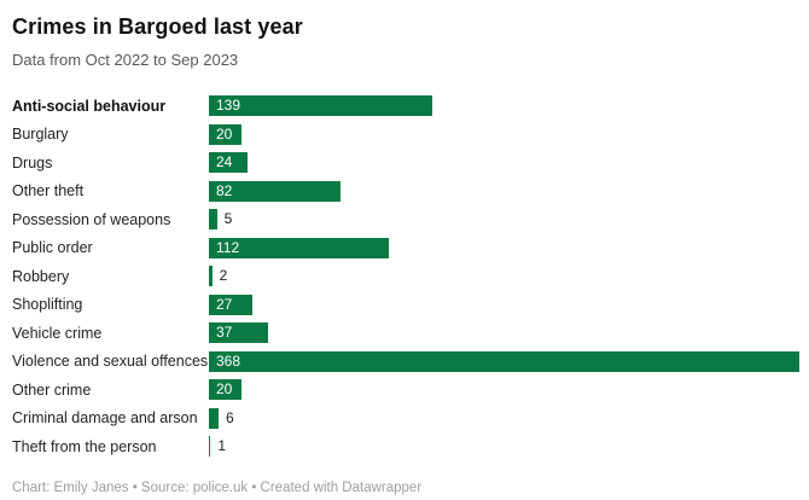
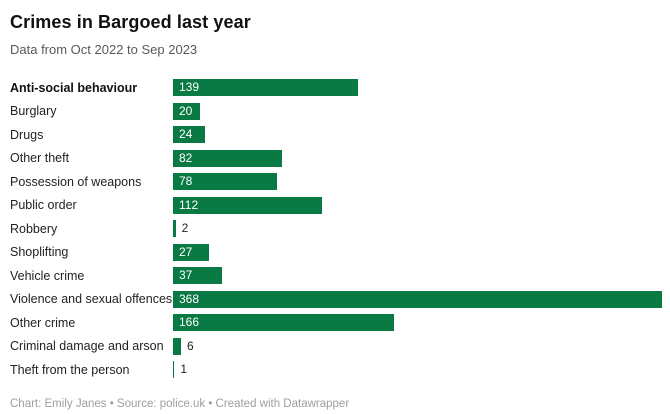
Possession of weapons: 5 -> 78
Other crime: 20 -> 166
